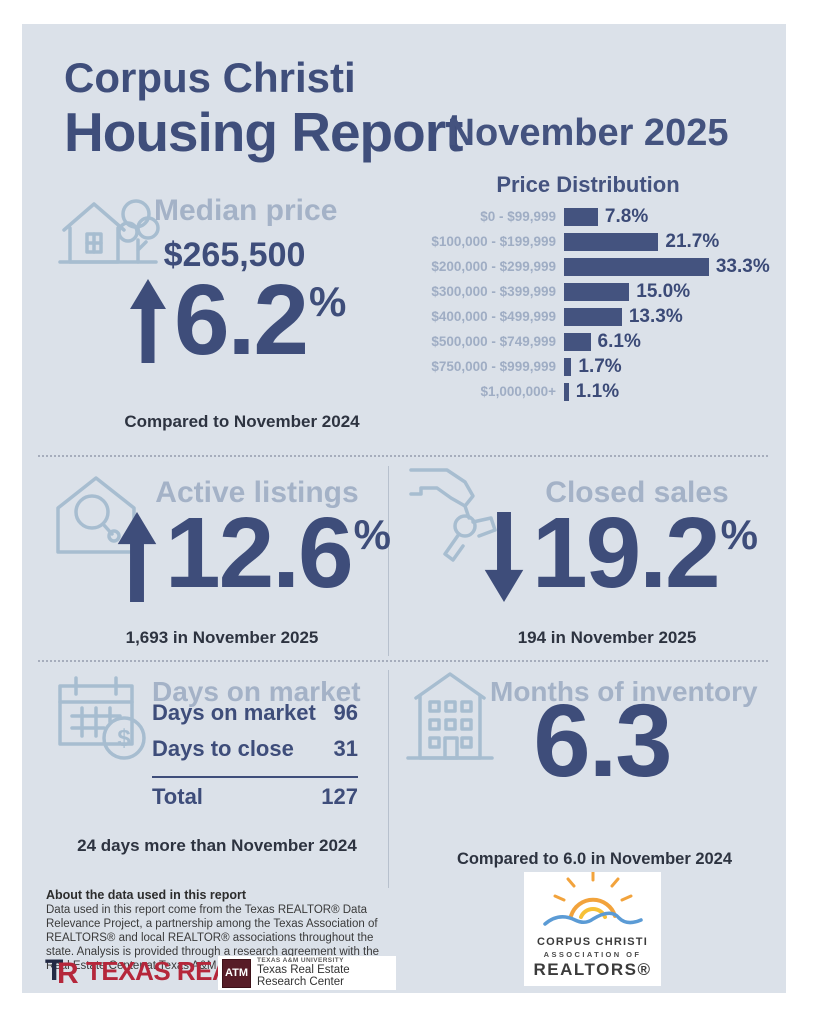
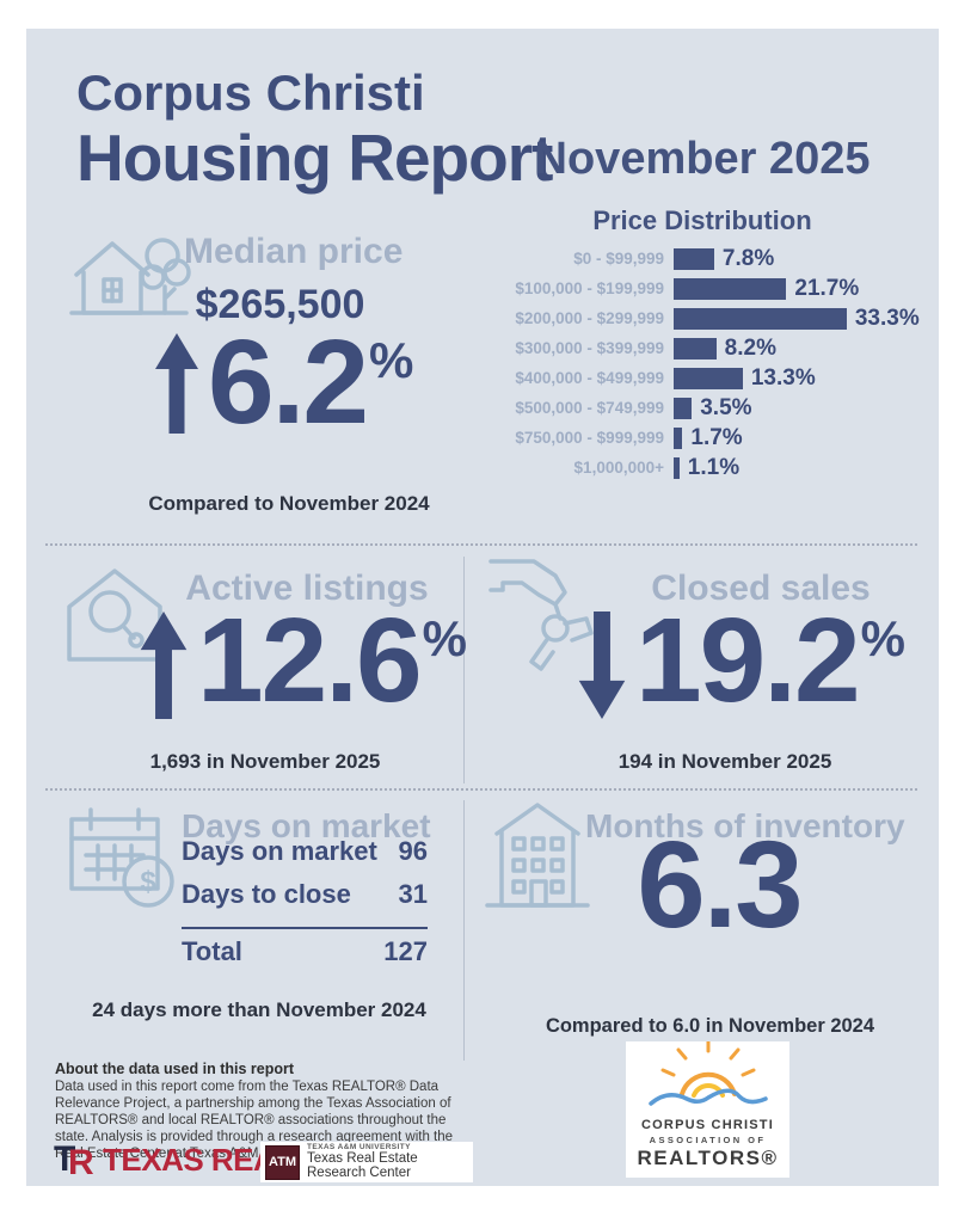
$300,000 - $399,999: 15.0% -> 8.2%
$500,000 - $749,999: 6.1% -> 3.5%
